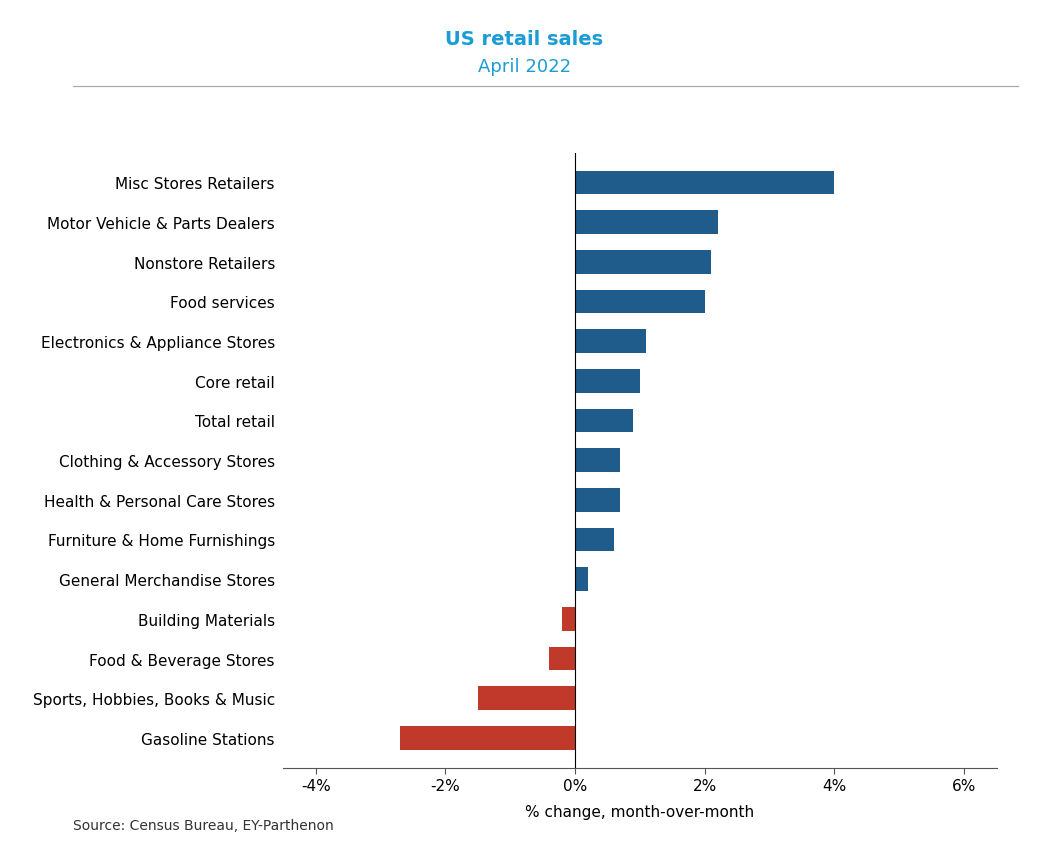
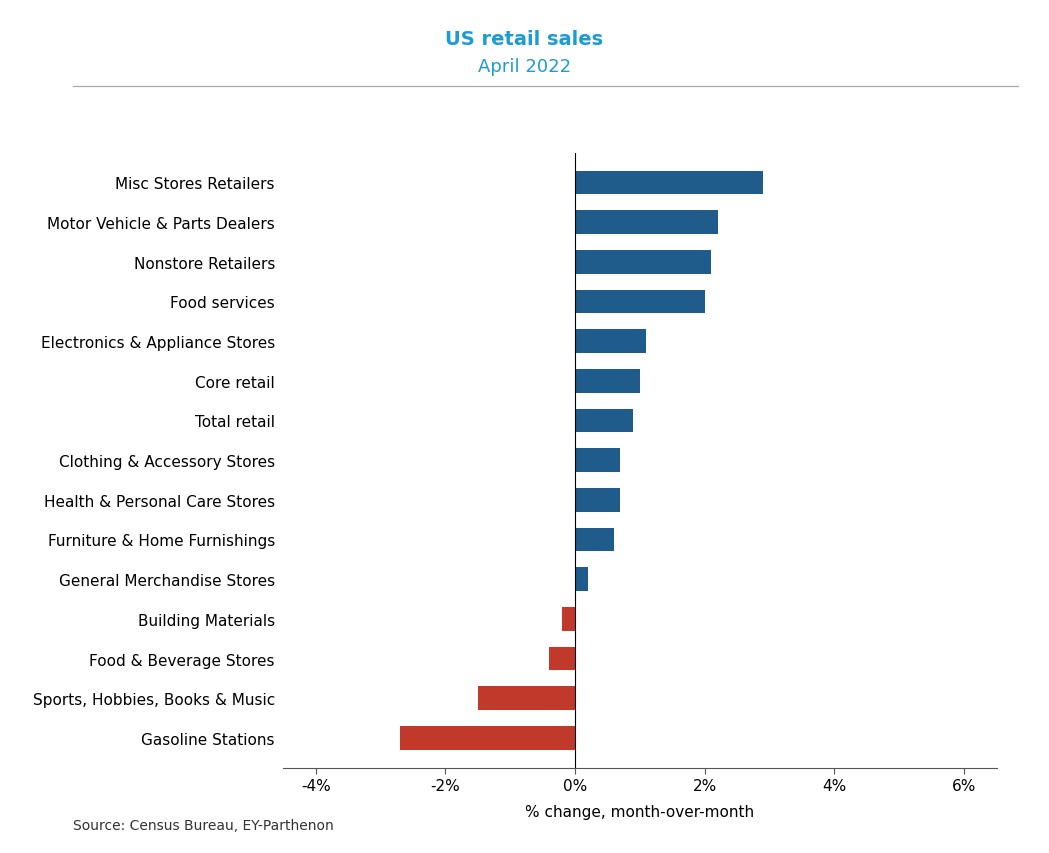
Misc Stores Retailers: 4.0% -> 2.9%
